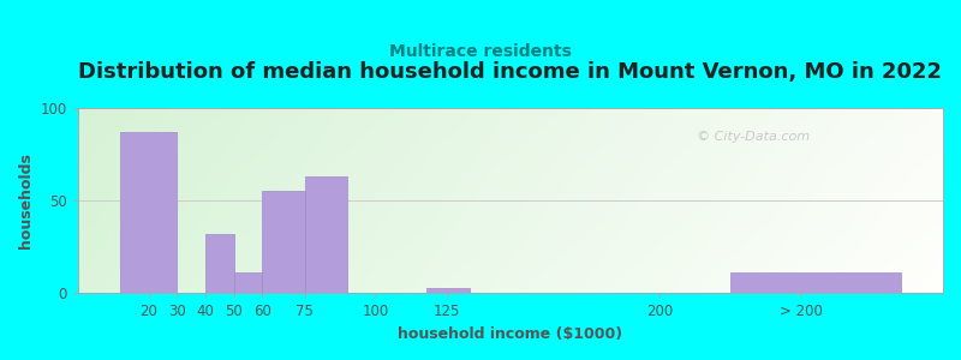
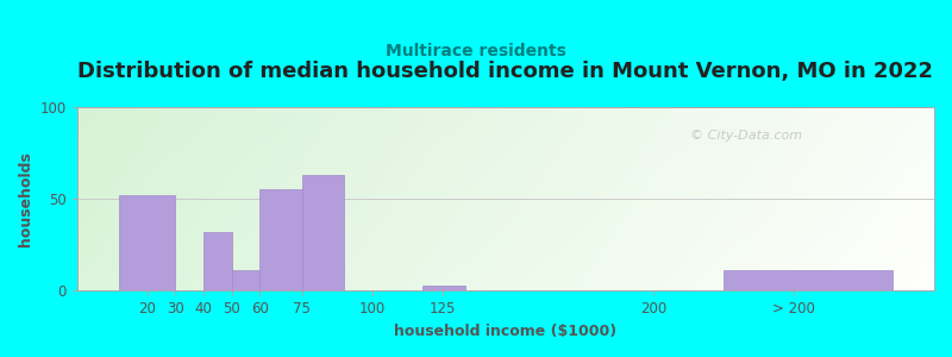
20: 87 -> 52
